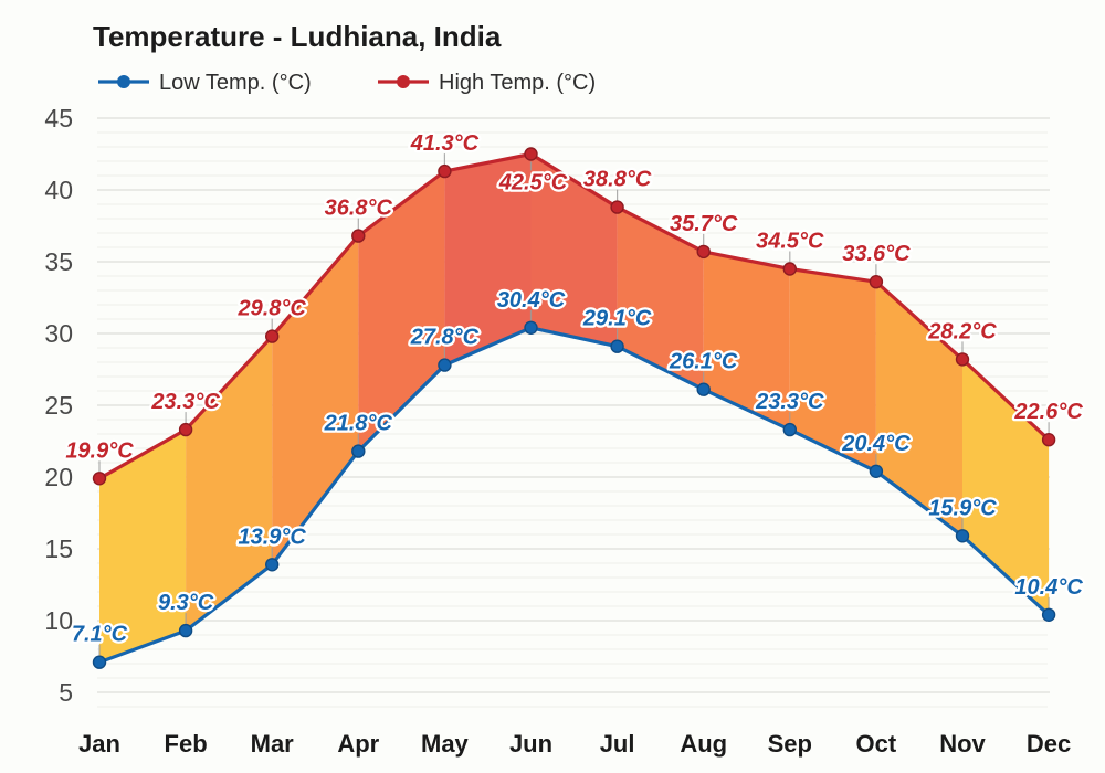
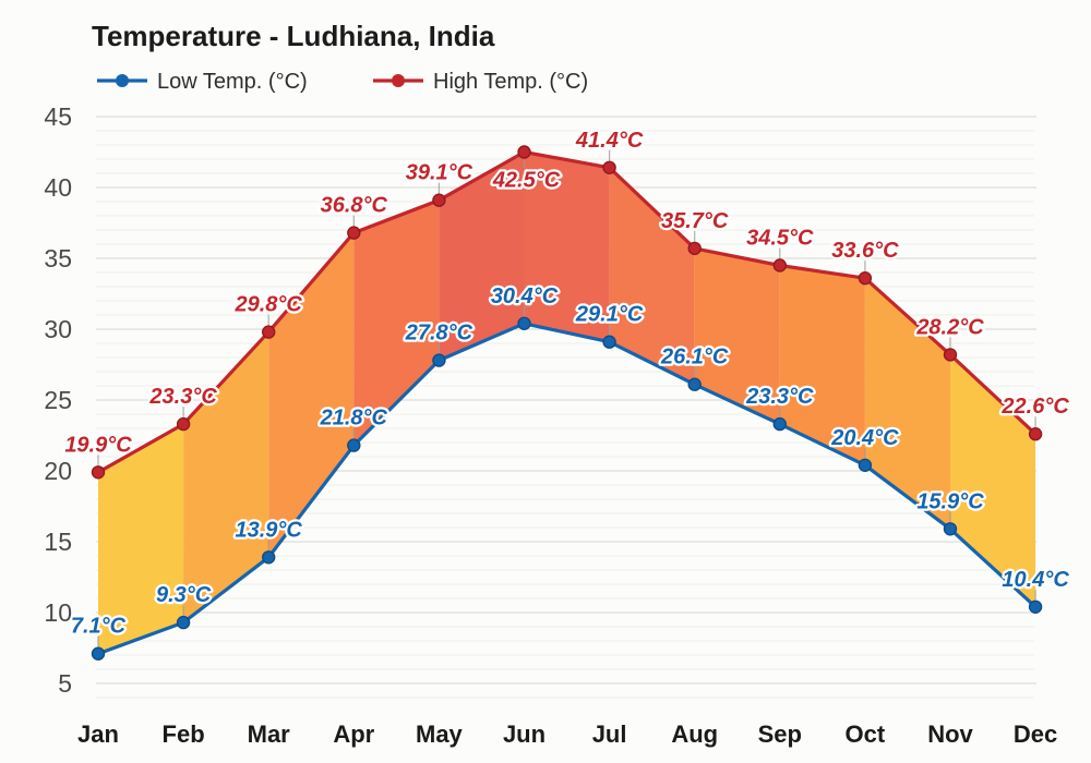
High Temp. (°C)/May: 41.3°C -> 39.1°C
High Temp. (°C)/Jul: 38.8°C -> 41.4°C
